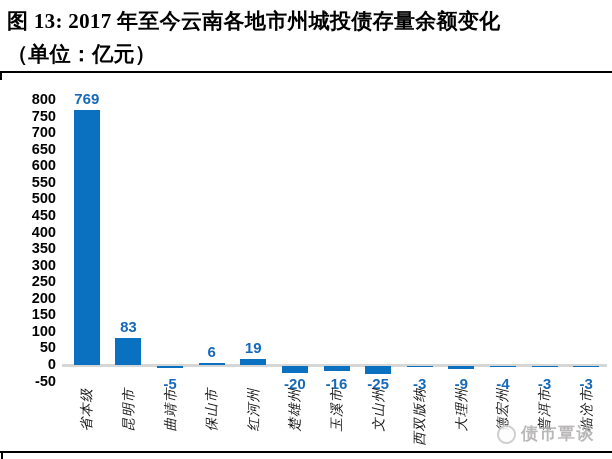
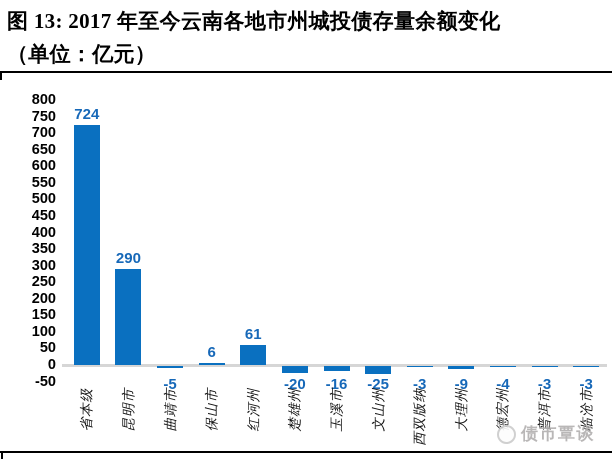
省本级: 769 -> 724
昆明市: 83 -> 290
红河州: 19 -> 61
